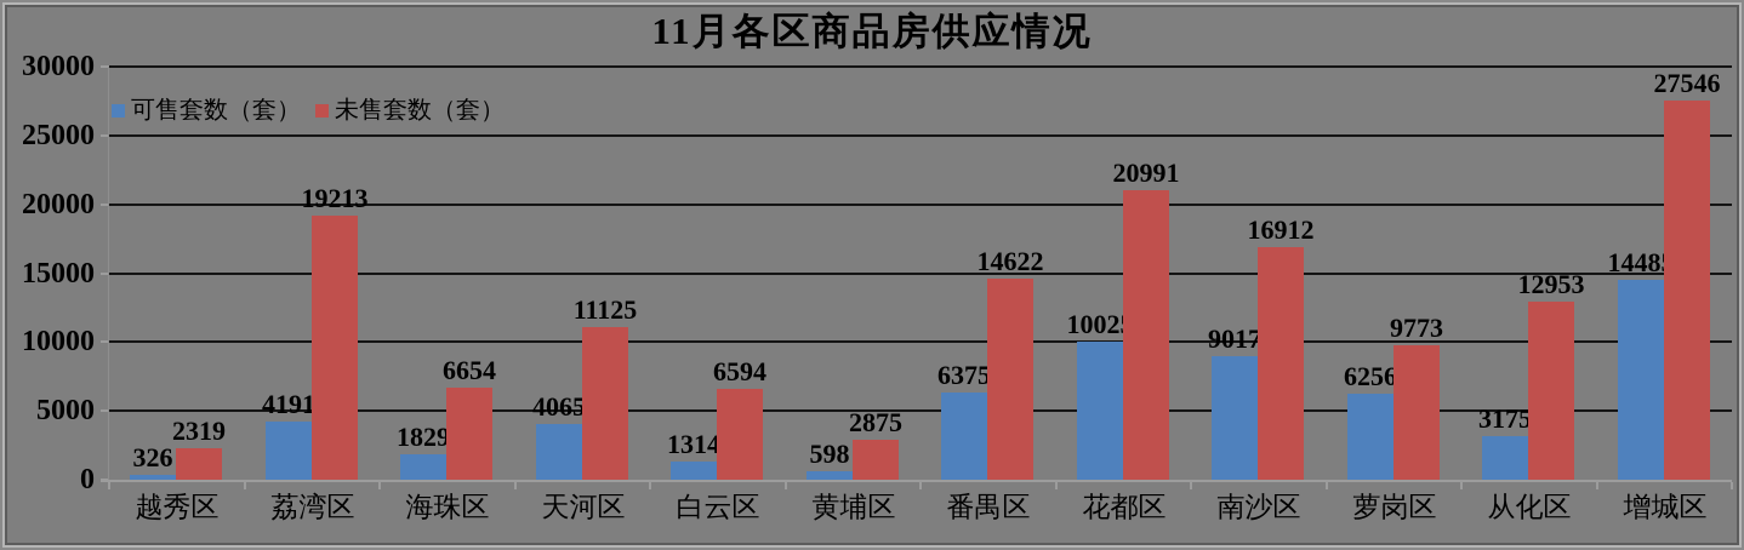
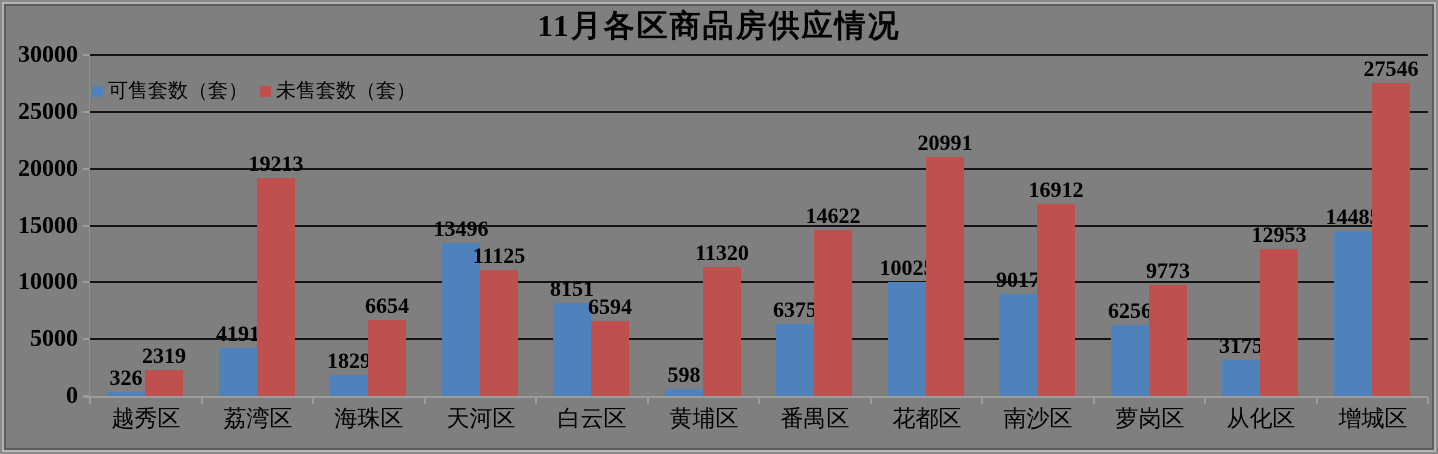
可售套数（套）/天河区: 4065 -> 13496
可售套数（套）/白云区: 1314 -> 8151
未售套数（套）/黄埔区: 2875 -> 11320
